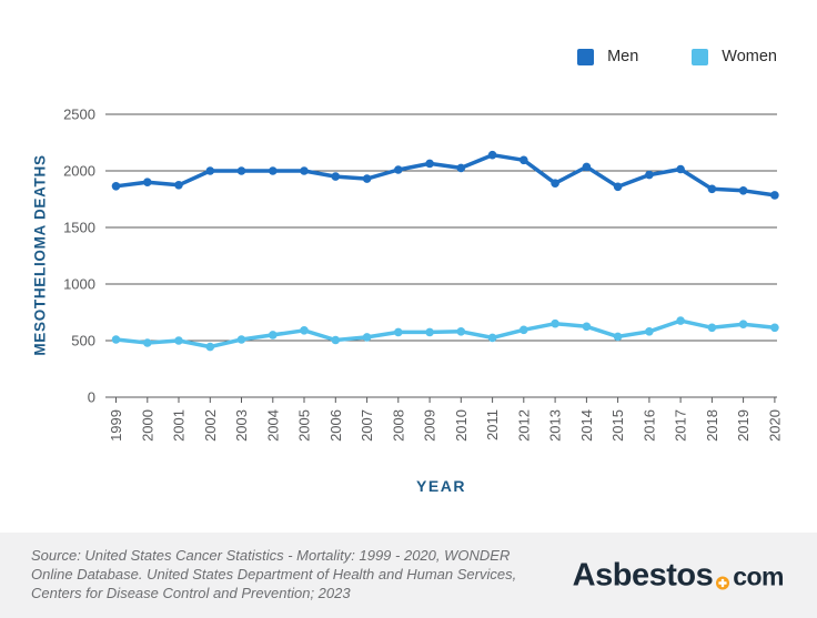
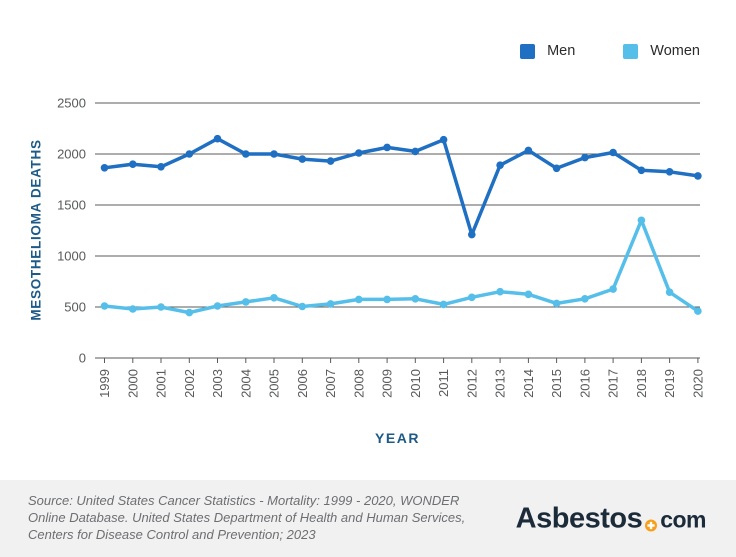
Men/2003: 2000 -> 2150
Men/2012: 2100 -> 1210
Women/2018: 620 -> 1350
Women/2020: 620 -> 460
